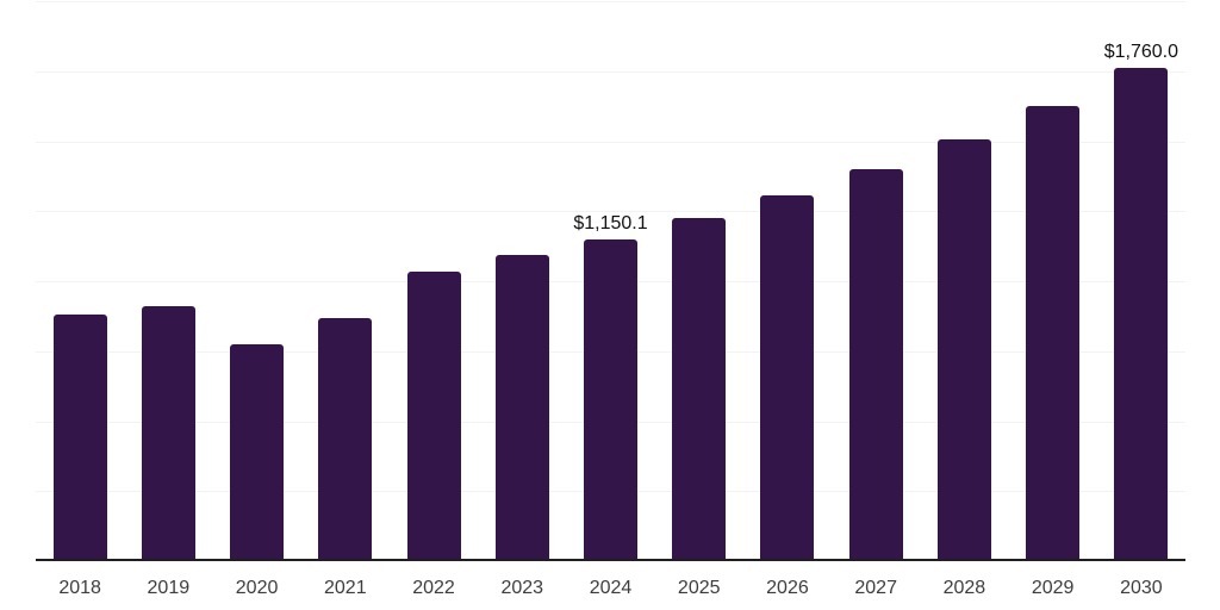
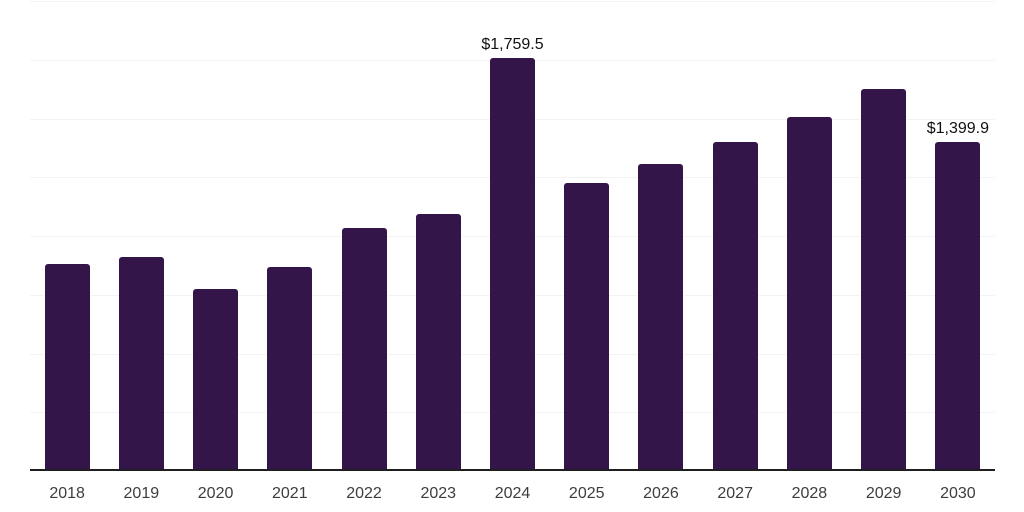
2024: $1,150.1 -> $1,759.5
2030: $1,760.0 -> $1,399.9
